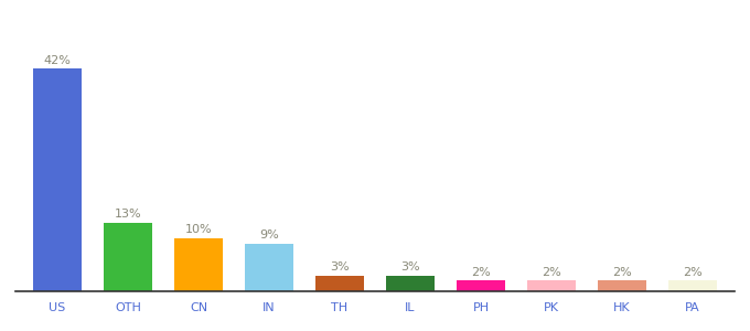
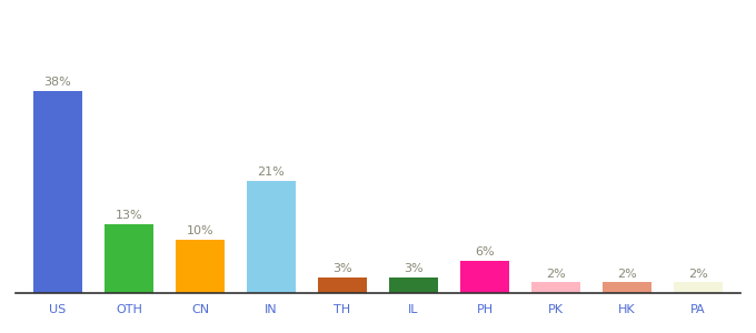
US: 42% -> 38%
IN: 9% -> 21%
PH: 2% -> 6%
